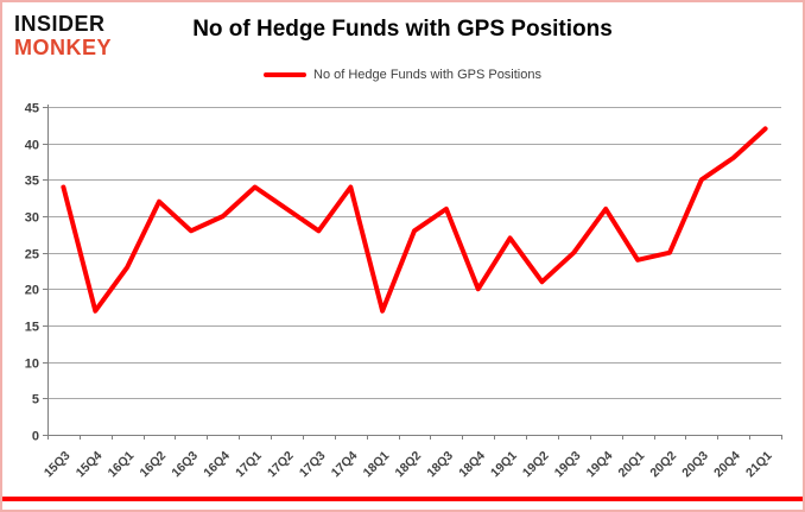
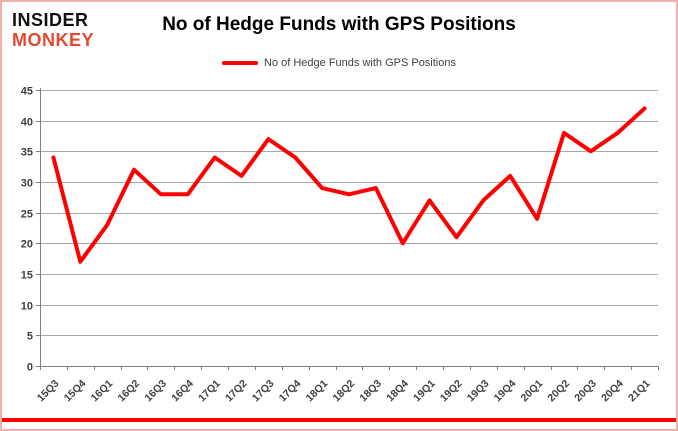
16Q4: 30 -> 28
17Q3: 28 -> 37
18Q1: 17 -> 29
18Q3: 31 -> 29
19Q3: 25 -> 27
20Q2: 25 -> 38
